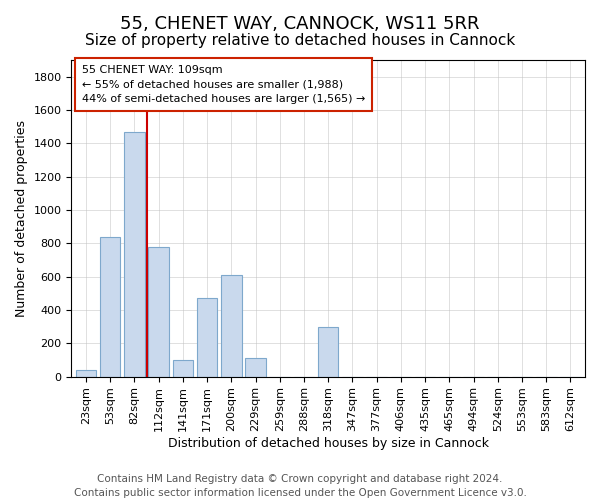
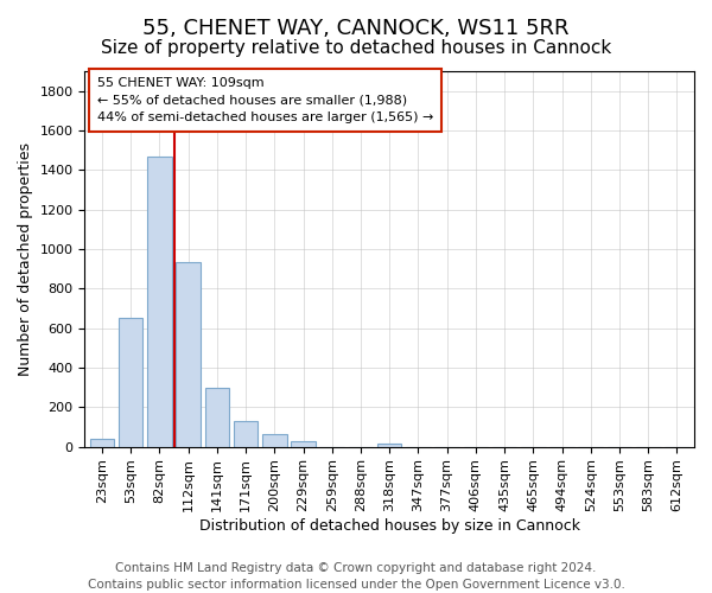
53sqm: 840 -> 650
112sqm: 780 -> 940
141sqm: 100 -> 300
171sqm: 470 -> 130
200sqm: 610 -> 60
229sqm: 110 -> 20
318sqm: 300 -> 20
